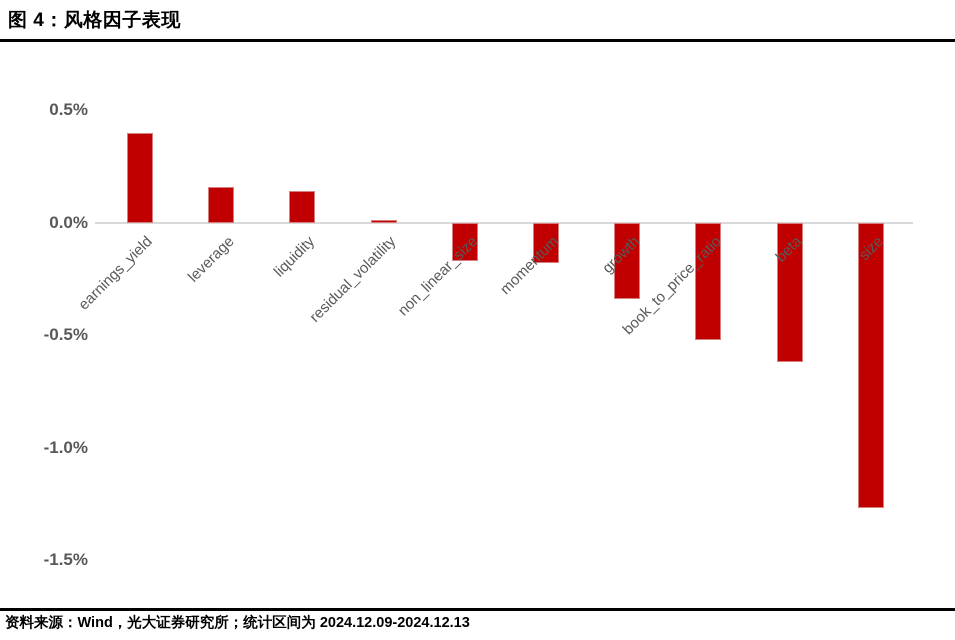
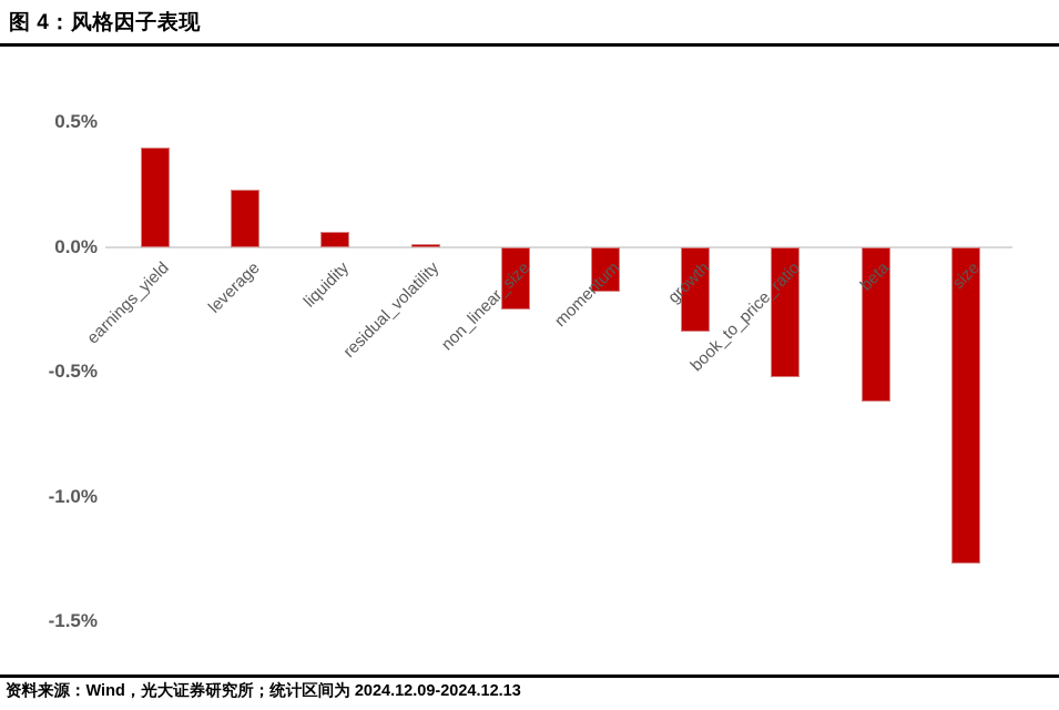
leverage: 0.16% -> 0.23%
liquidity: 0.14% -> 0.06%
non_linear_size: -0.17% -> -0.25%
